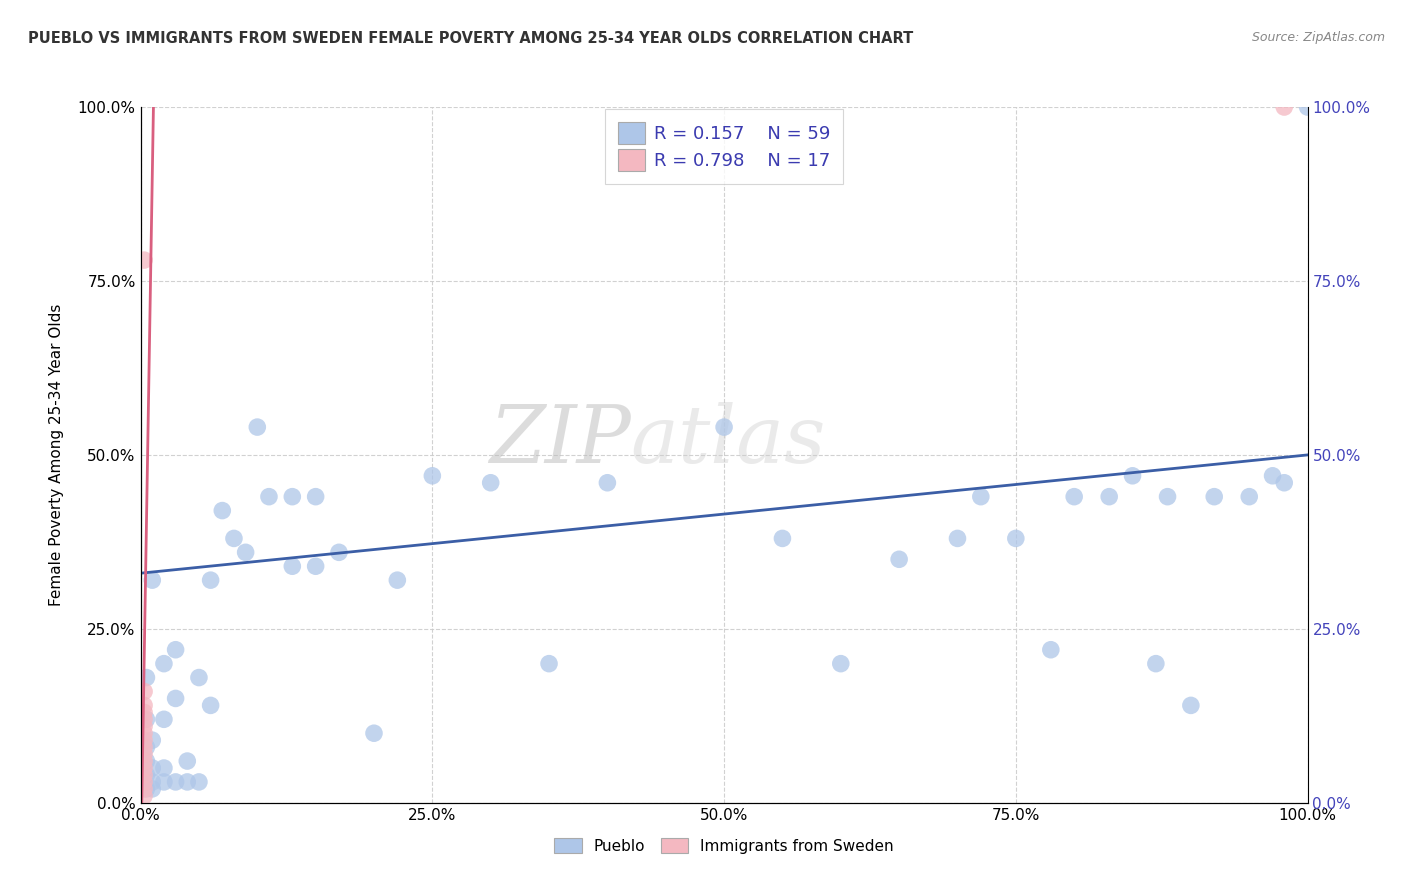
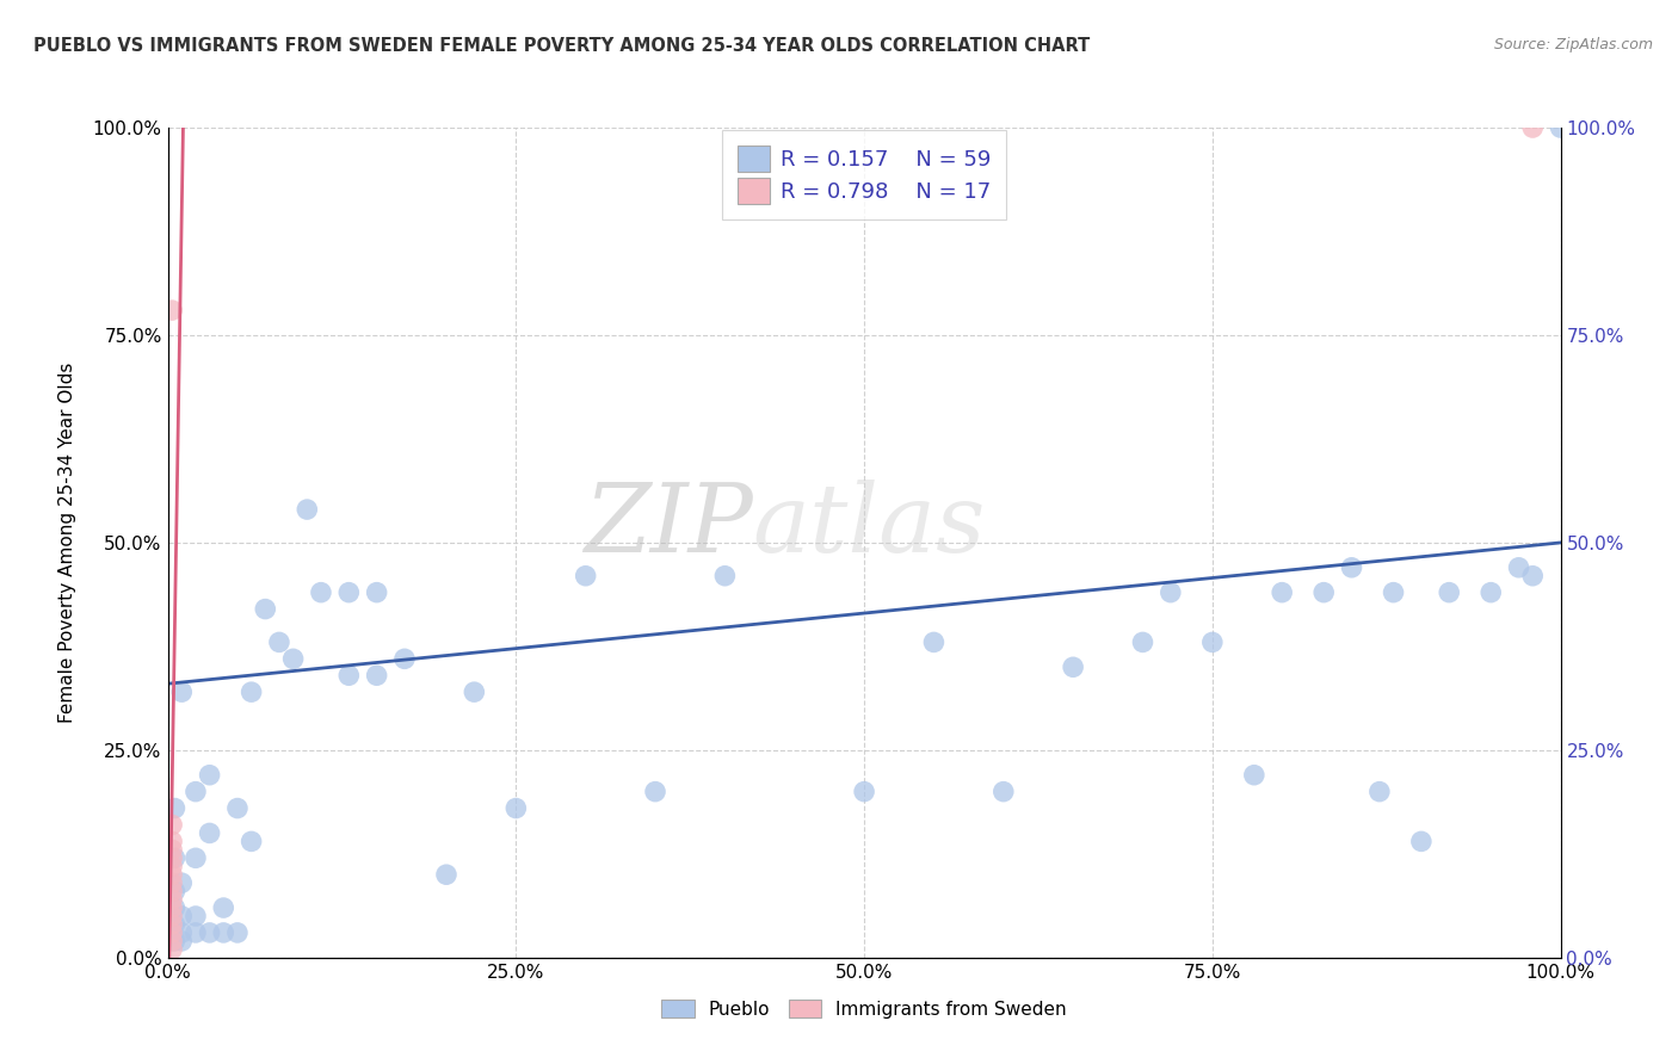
Pueblo/25.0%: 47% -> 18%
Pueblo/50.0%: 54% -> 20%
